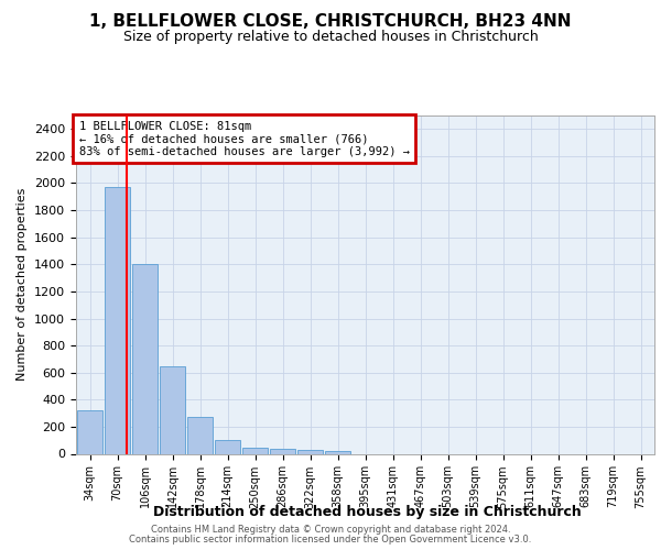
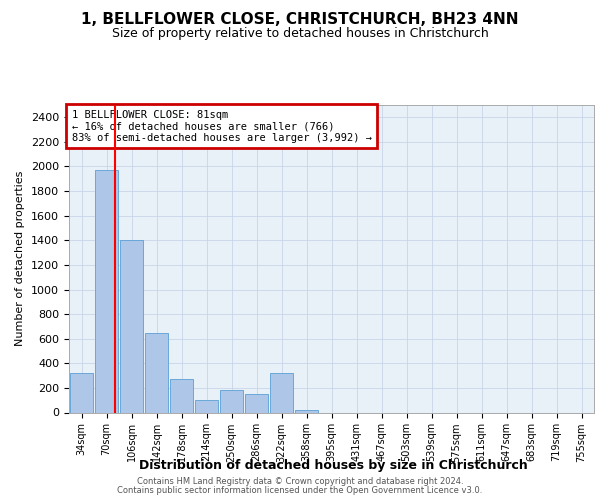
250sqm: 40 -> 180
286sqm: 40 -> 150
322sqm: 20 -> 320
